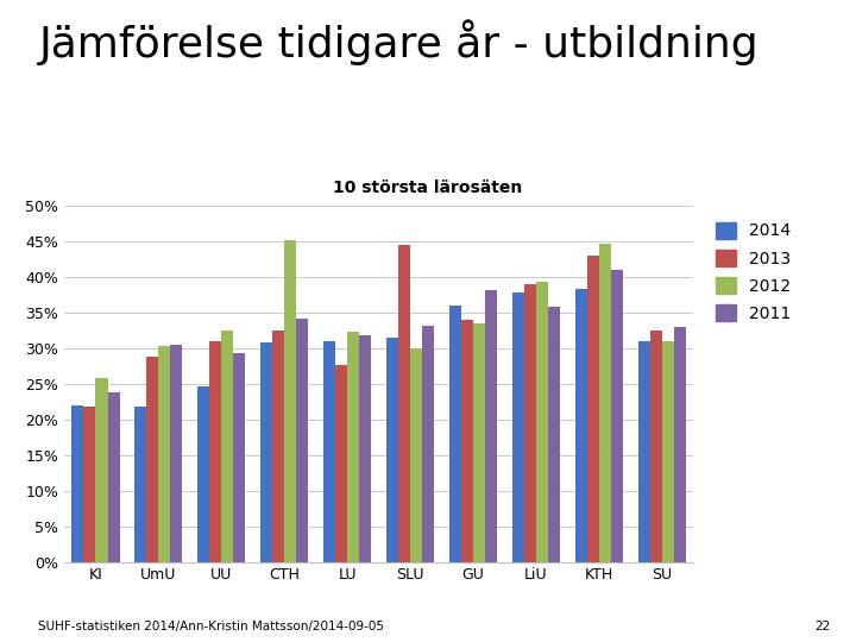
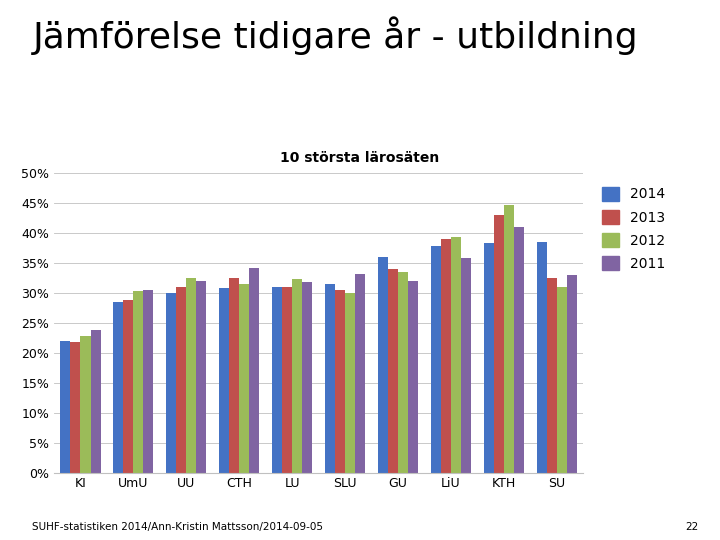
2012/KI: 25.8% -> 22.8%
2014/UmU: 21.8% -> 28.5%
2014/UU: 24.6% -> 30.0%
2011/UU: 29.2% -> 32.0%
2012/CTH: 45.2% -> 31.5%
2013/LU: 27.6% -> 31.0%
2013/SLU: 44.4% -> 30.5%
2011/GU: 38.2% -> 32.0%
2014/SU: 31.0% -> 38.5%
